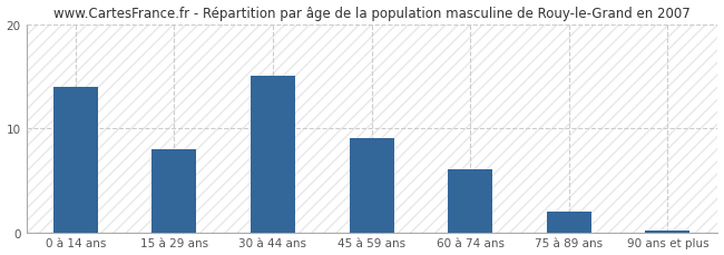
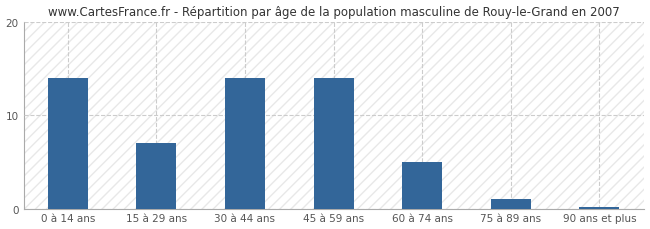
15 à 29 ans: 8.0 -> 7.0
30 à 44 ans: 15.0 -> 14.0
45 à 59 ans: 9.0 -> 14.0
60 à 74 ans: 6.0 -> 5.0
75 à 89 ans: 2.0 -> 1.0
